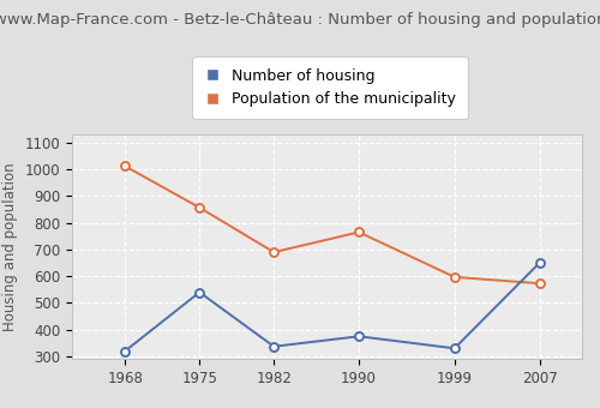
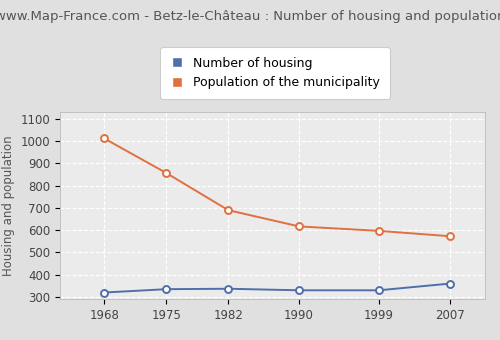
Number of housing/1975: 540 -> 335
Number of housing/1990: 375 -> 330
Population of the municipality/1990: 765 -> 617
Number of housing/2007: 650 -> 360
